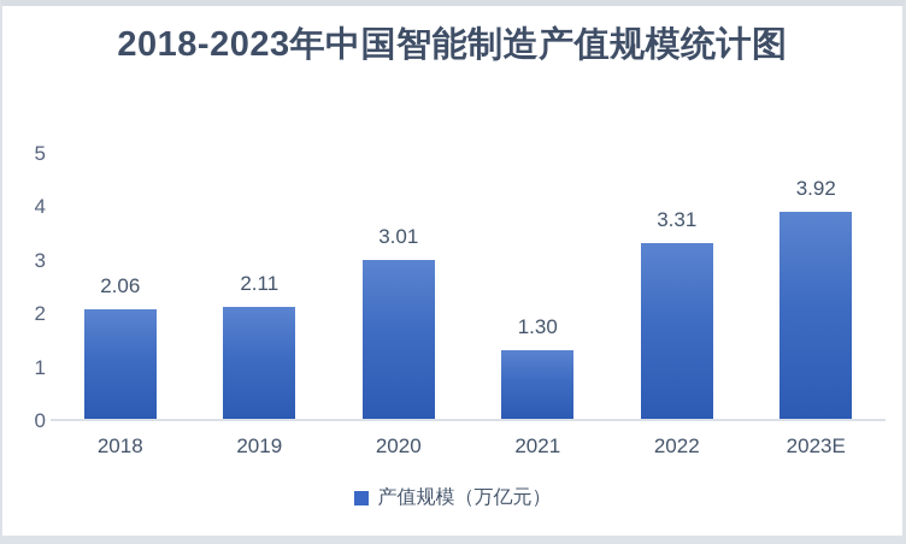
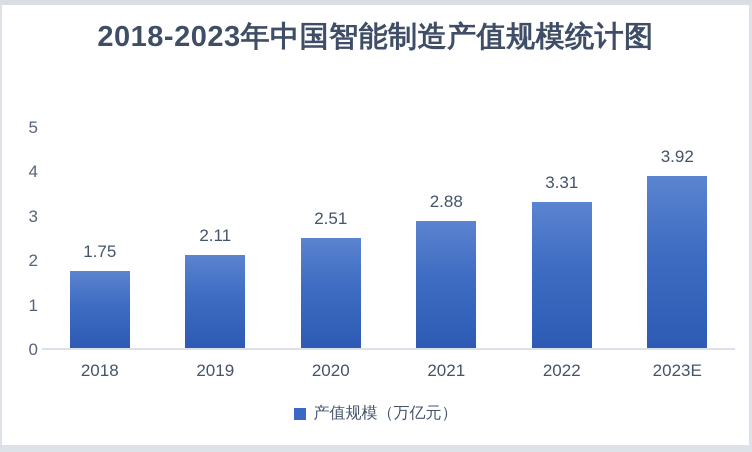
2018: 2.06 -> 1.75
2020: 3.01 -> 2.51
2021: 1.30 -> 2.88
